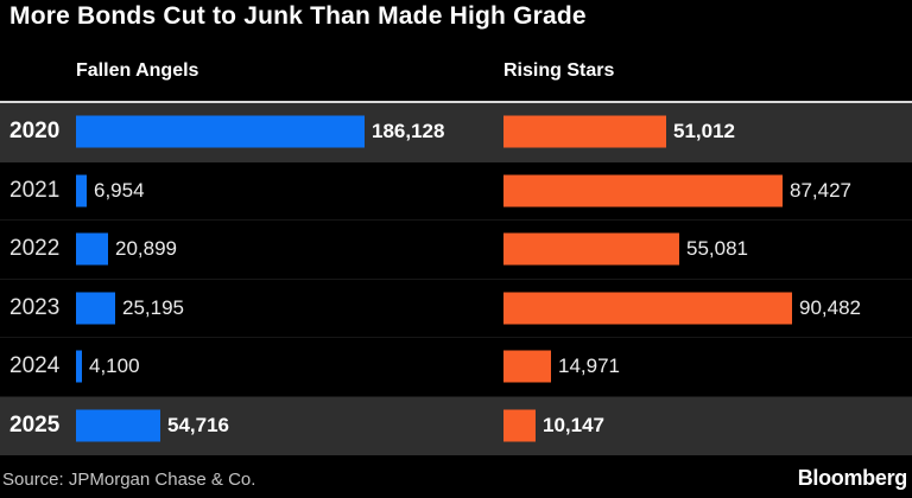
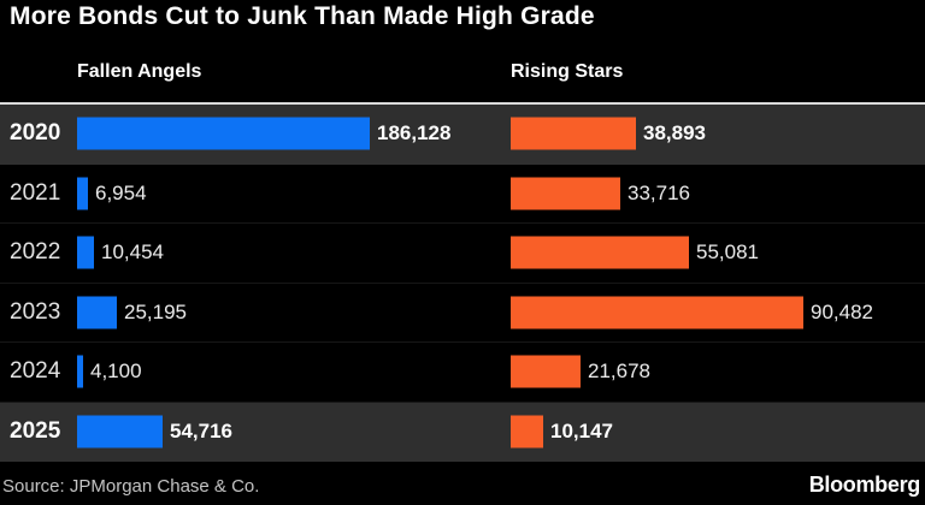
Rising Stars/2020: 51,012 -> 38,893
Rising Stars/2021: 87,427 -> 33,716
Fallen Angels/2022: 20,899 -> 10,454
Rising Stars/2024: 14,971 -> 21,678
